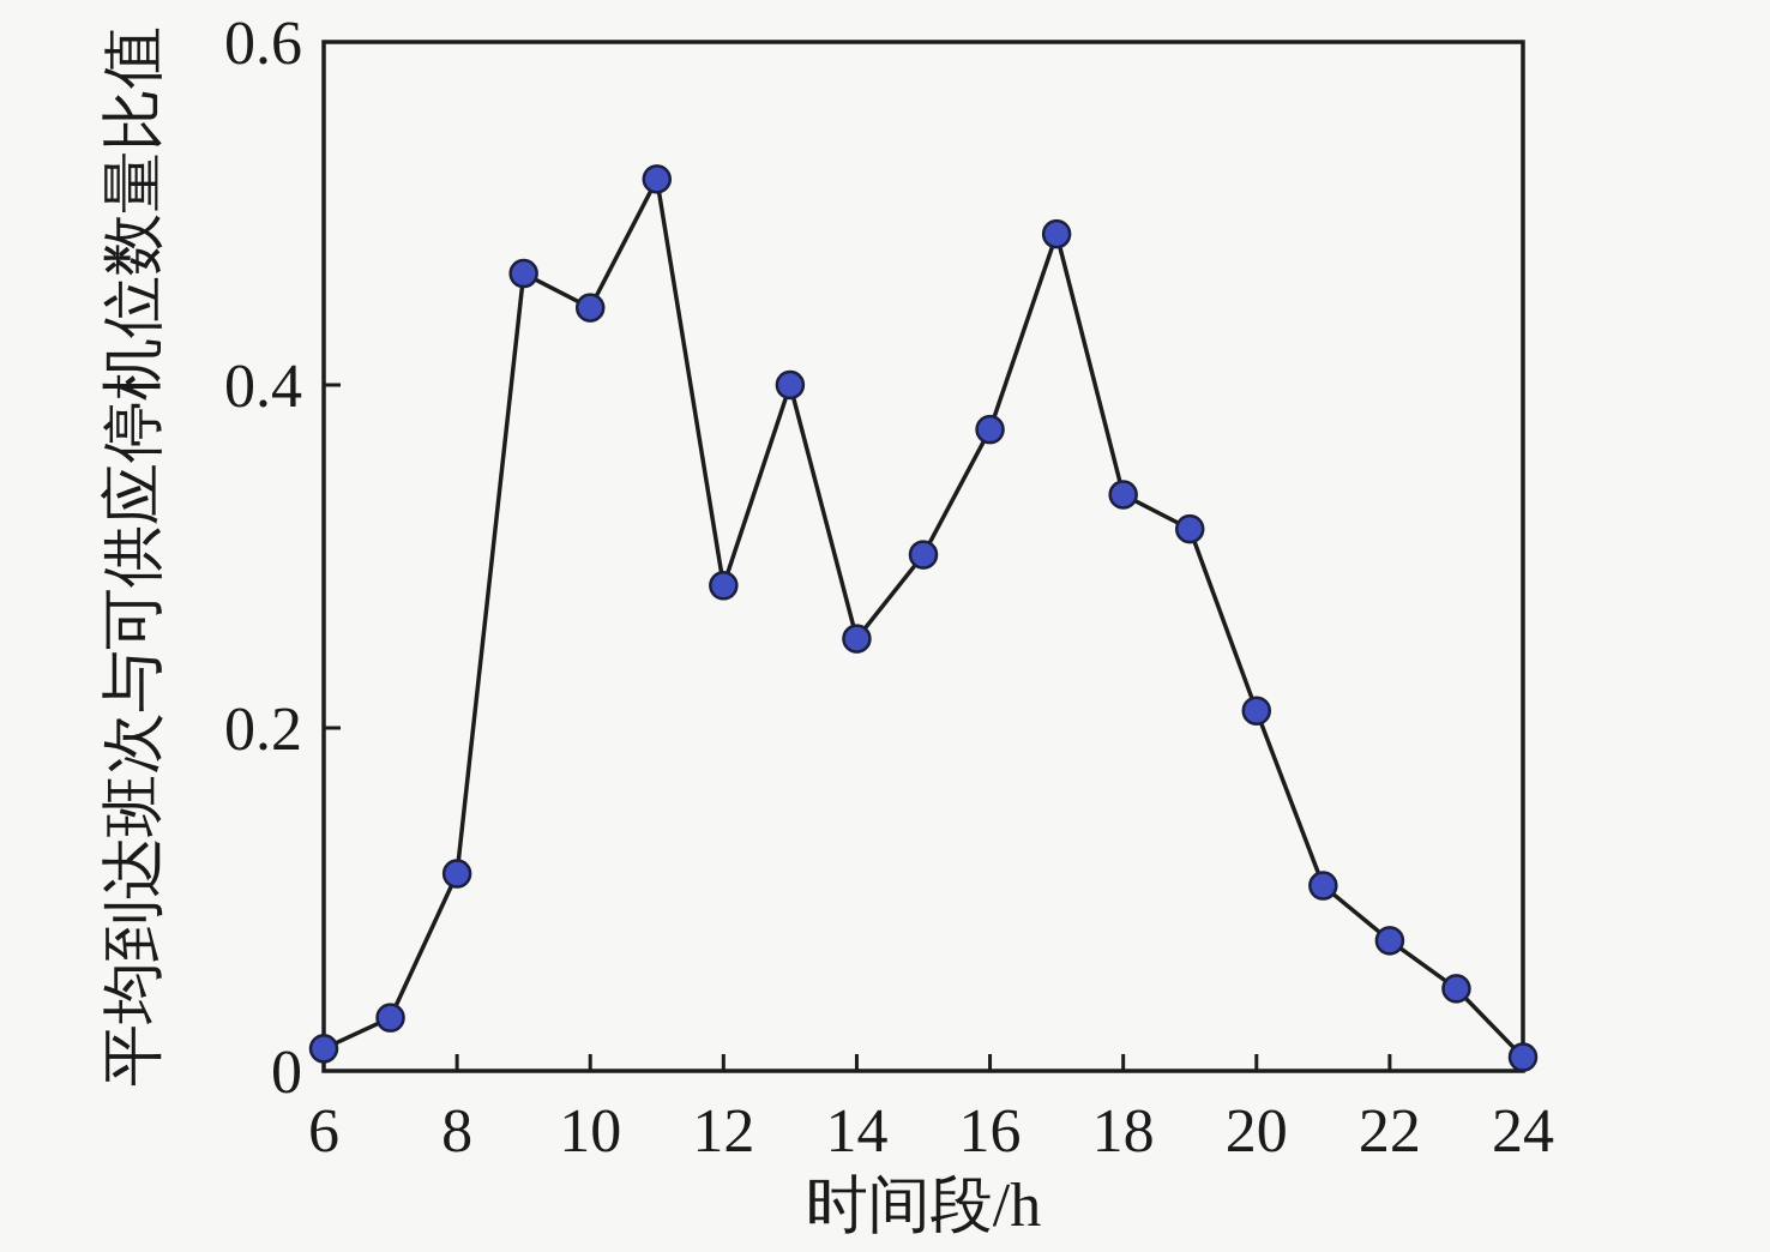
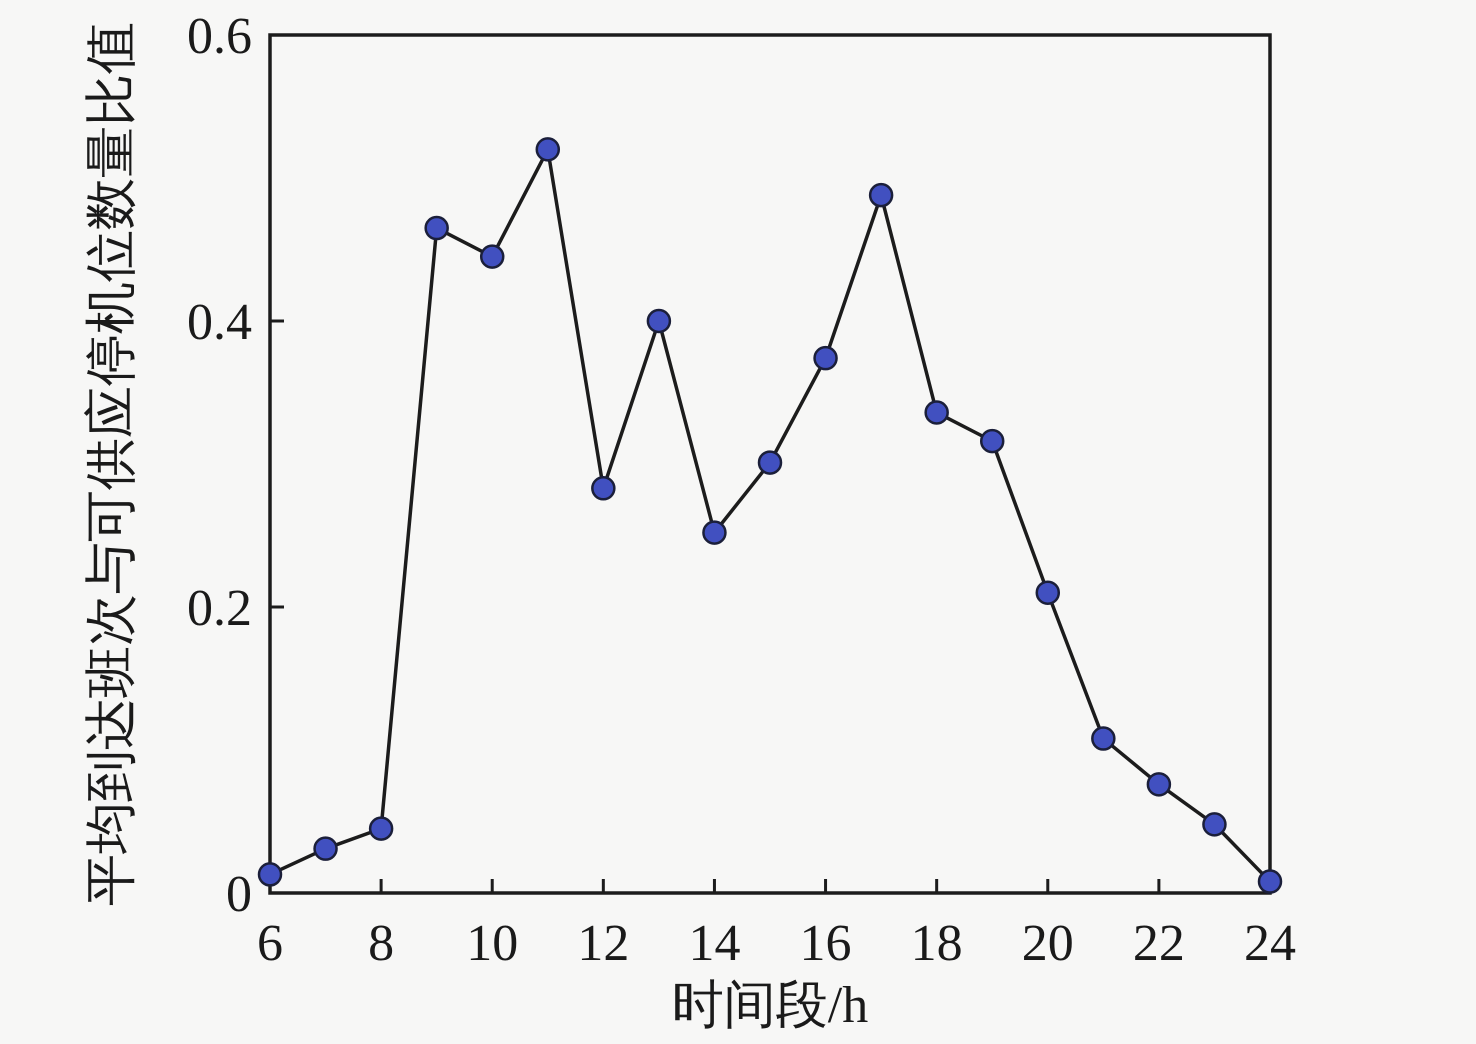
8: 0.115 -> 0.045
